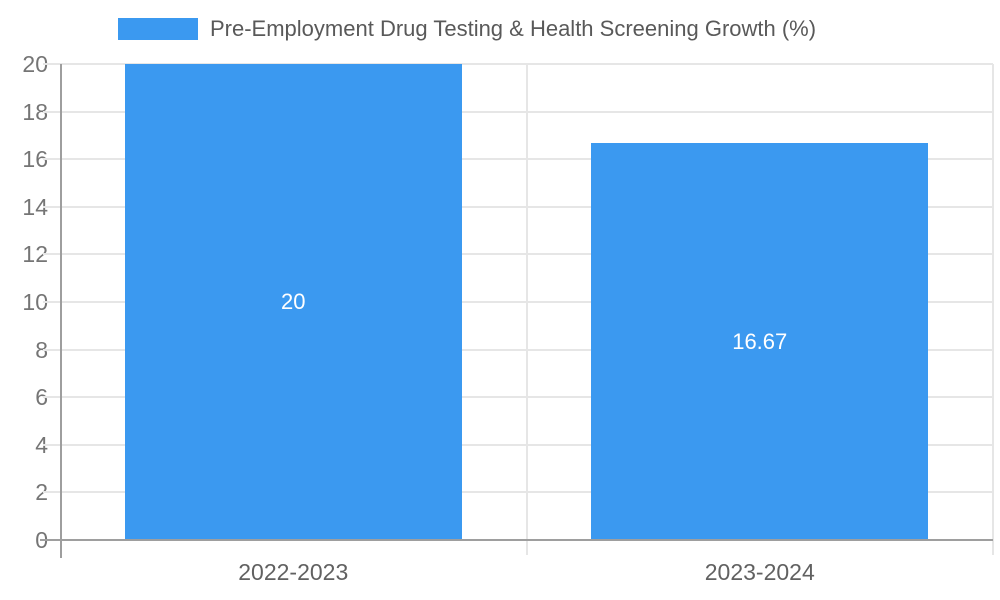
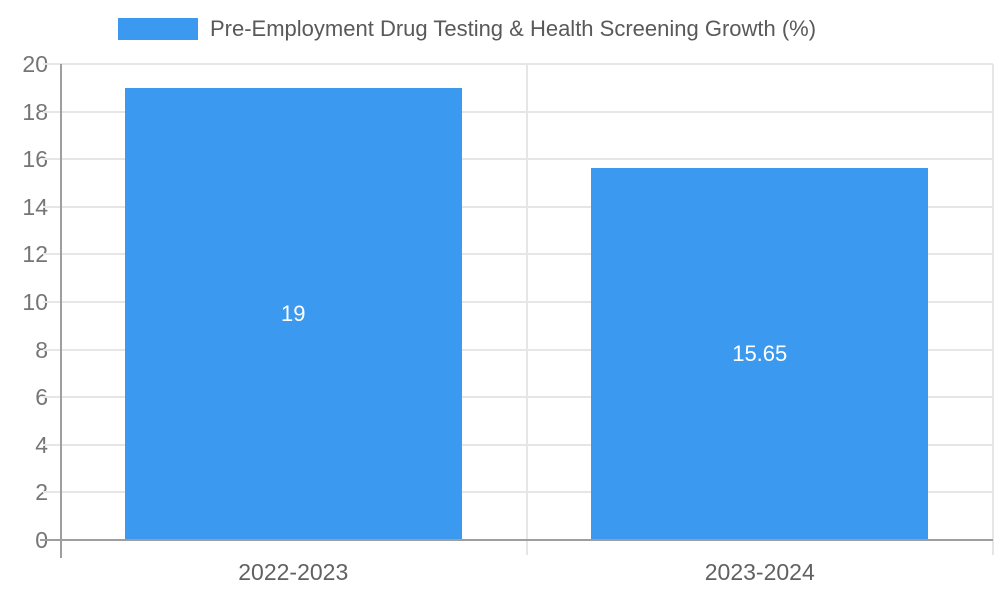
2022-2023: 20 -> 19
2023-2024: 16.67 -> 15.65
